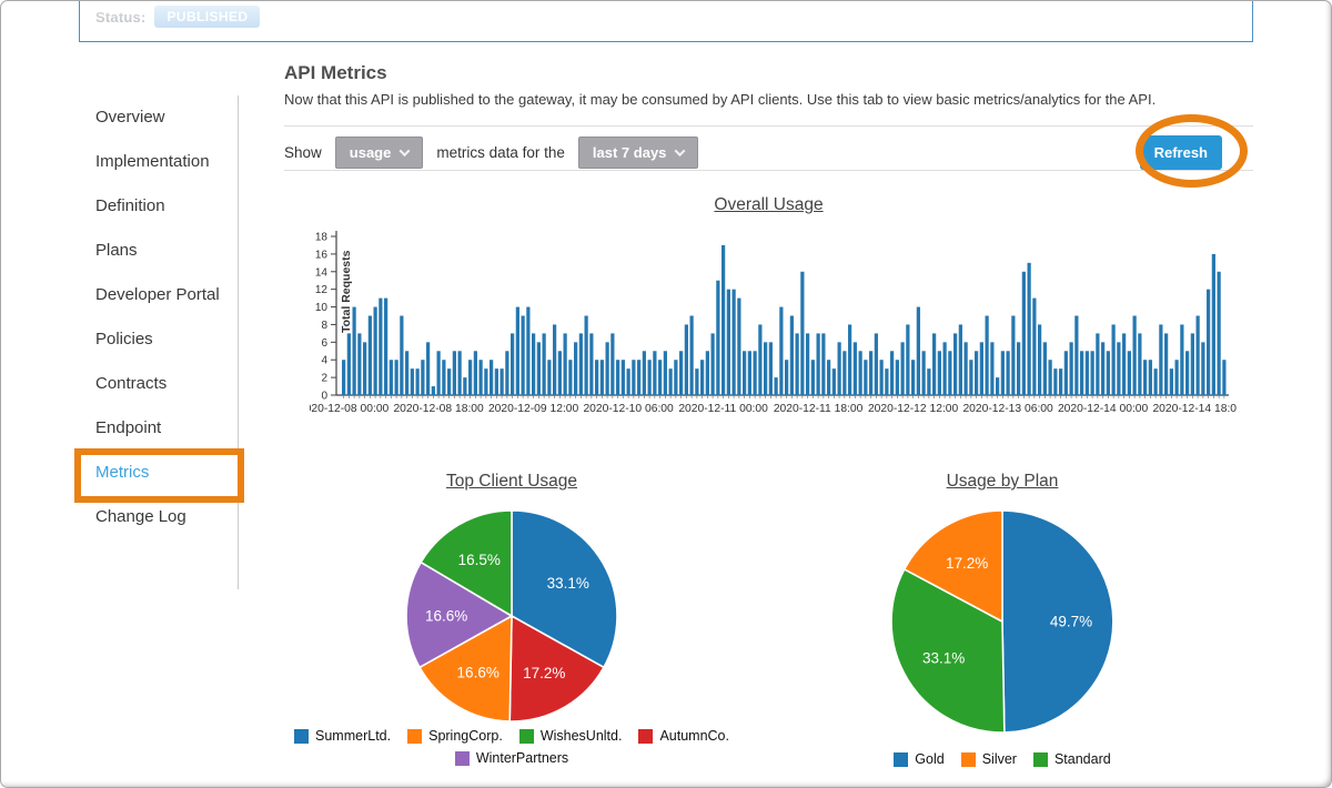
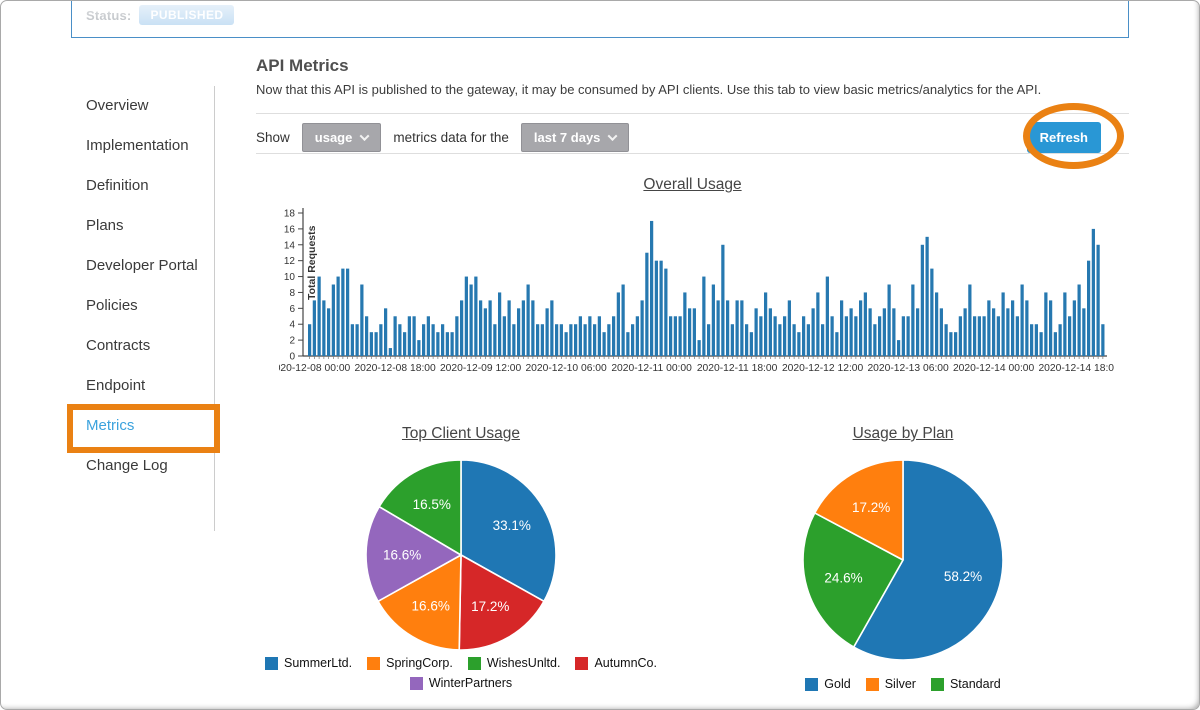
Usage by Plan/Gold: 49.7% -> 58.2%
Usage by Plan/Standard: 33.1% -> 24.6%
